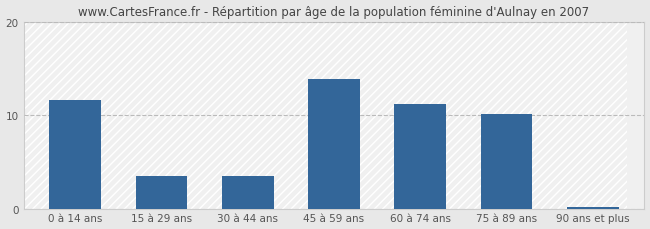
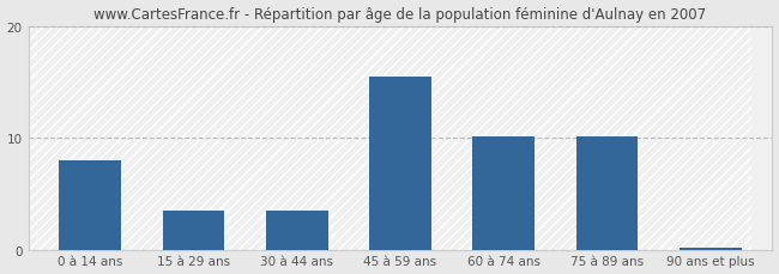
0 à 14 ans: 11.6 -> 8.0
45 à 59 ans: 13.8 -> 15.5
60 à 74 ans: 11.2 -> 10.1
